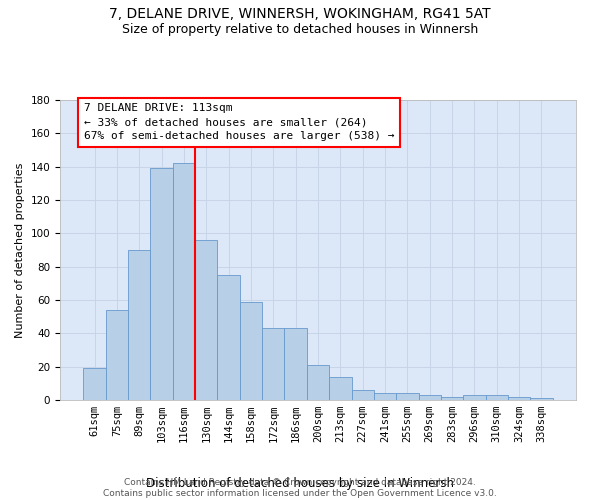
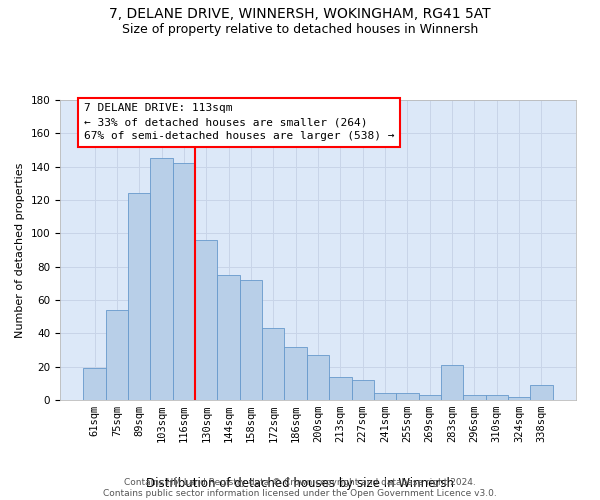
89sqm: 90 -> 124
103sqm: 139 -> 145
158sqm: 59 -> 72
186sqm: 43 -> 32
200sqm: 21 -> 27
227sqm: 6 -> 12
283sqm: 2 -> 21
338sqm: 1 -> 9
